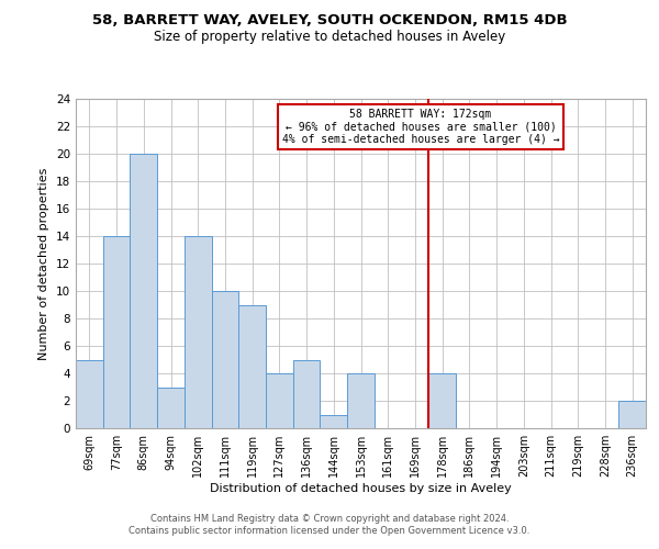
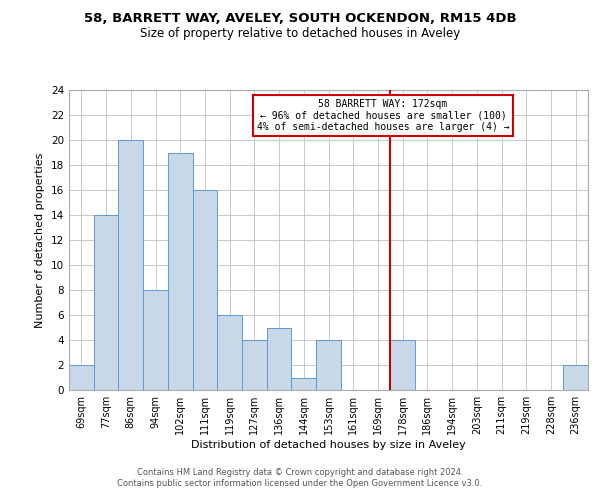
69sqm: 5 -> 2
94sqm: 3 -> 8
102sqm: 14 -> 19
111sqm: 10 -> 16
119sqm: 9 -> 6
